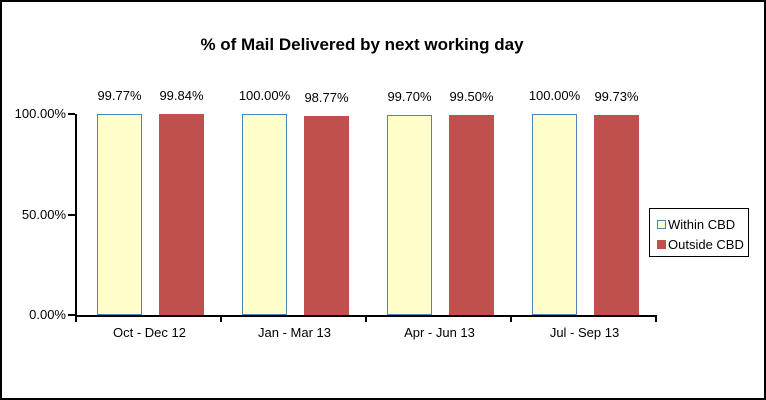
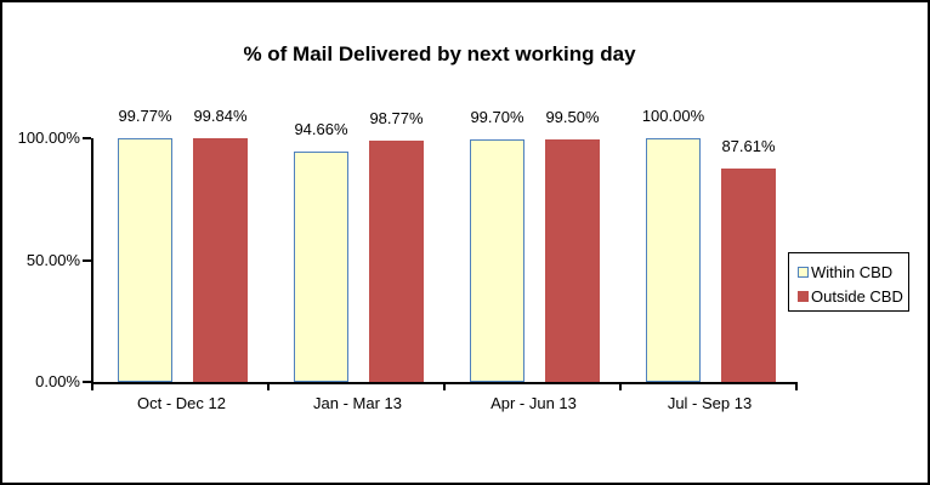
Within CBD/Jan - Mar 13: 100.00% -> 94.66%
Outside CBD/Jul - Sep 13: 99.73% -> 87.61%
